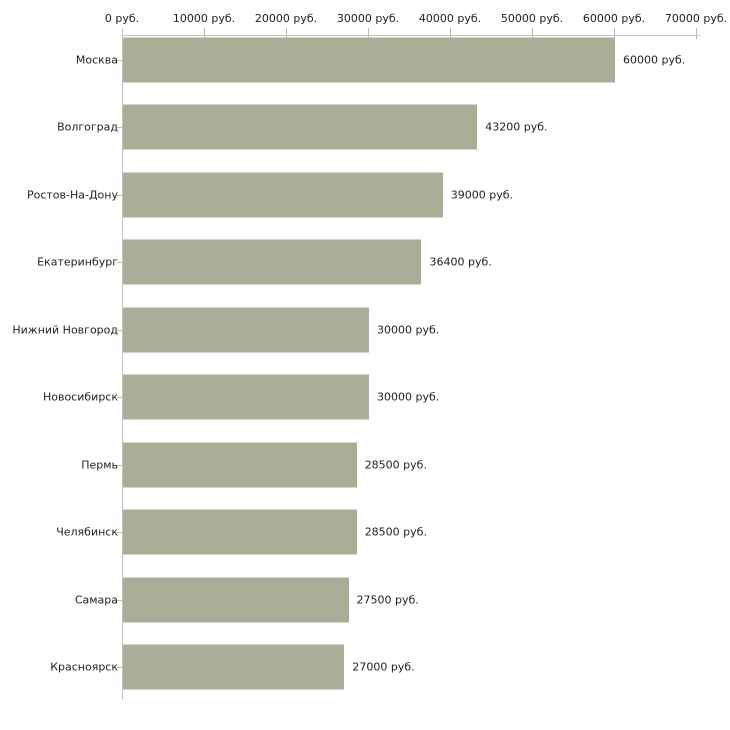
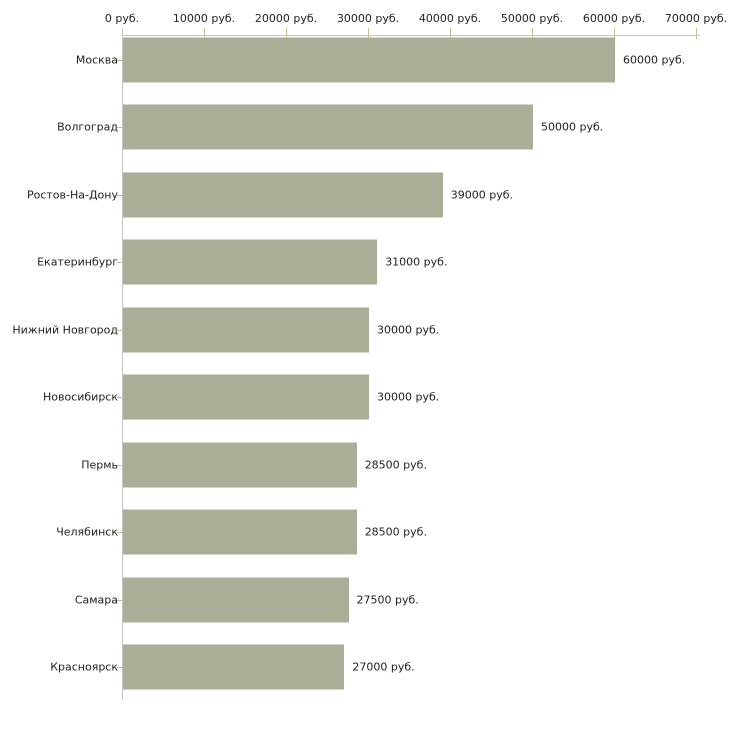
Волгоград: 43200 -> 50000
Екатеринбург: 36400 -> 31000
